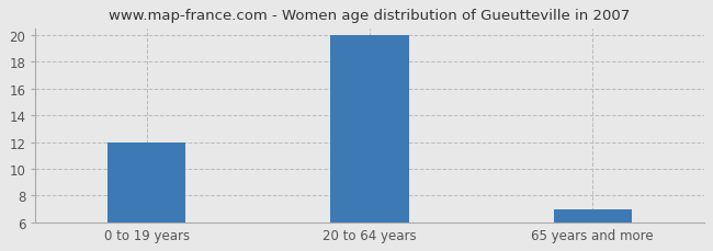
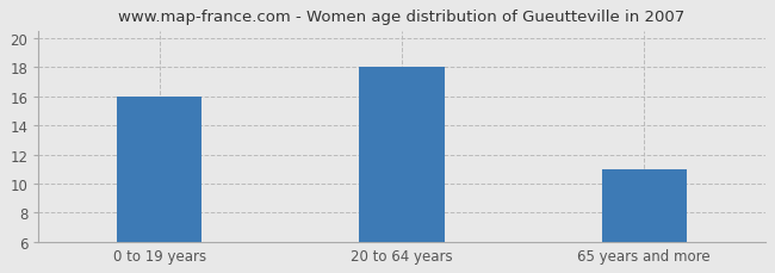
0 to 19 years: 12 -> 16
20 to 64 years: 20 -> 18
65 years and more: 7 -> 11
